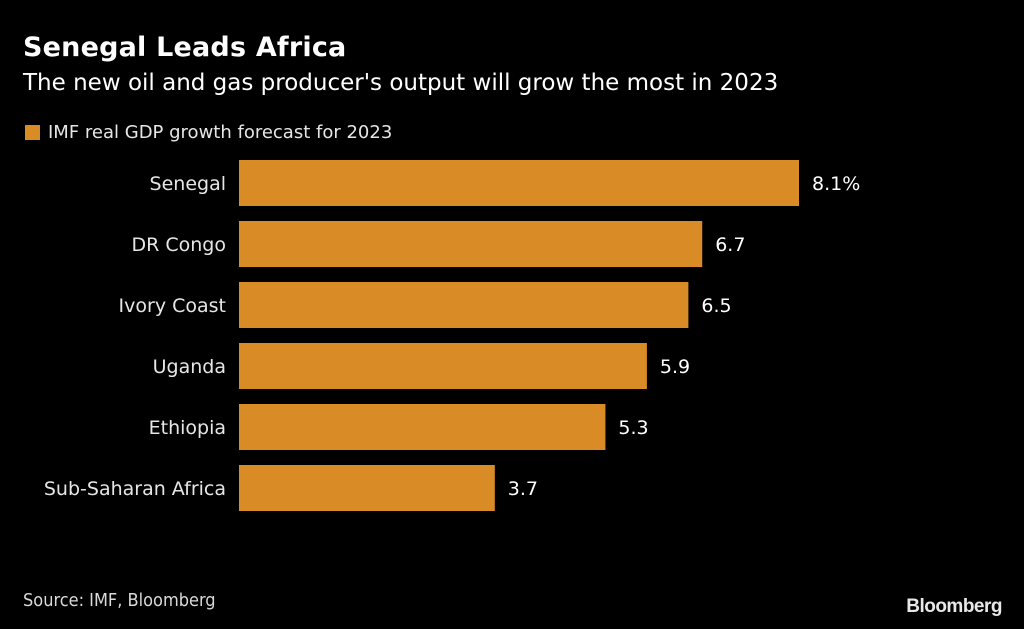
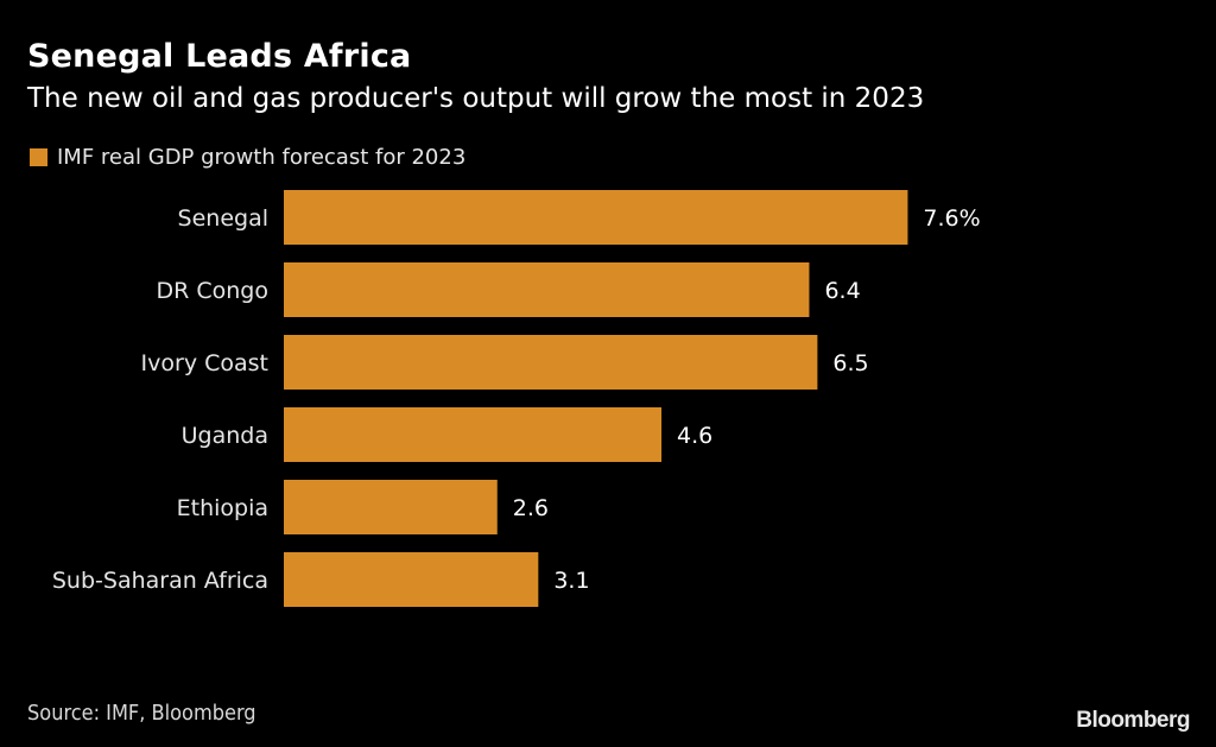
Senegal: 8.1% -> 7.6%
DR Congo: 6.7 -> 6.4
Uganda: 5.9 -> 4.6
Ethiopia: 5.3 -> 2.6
Sub-Saharan Africa: 3.7 -> 3.1
